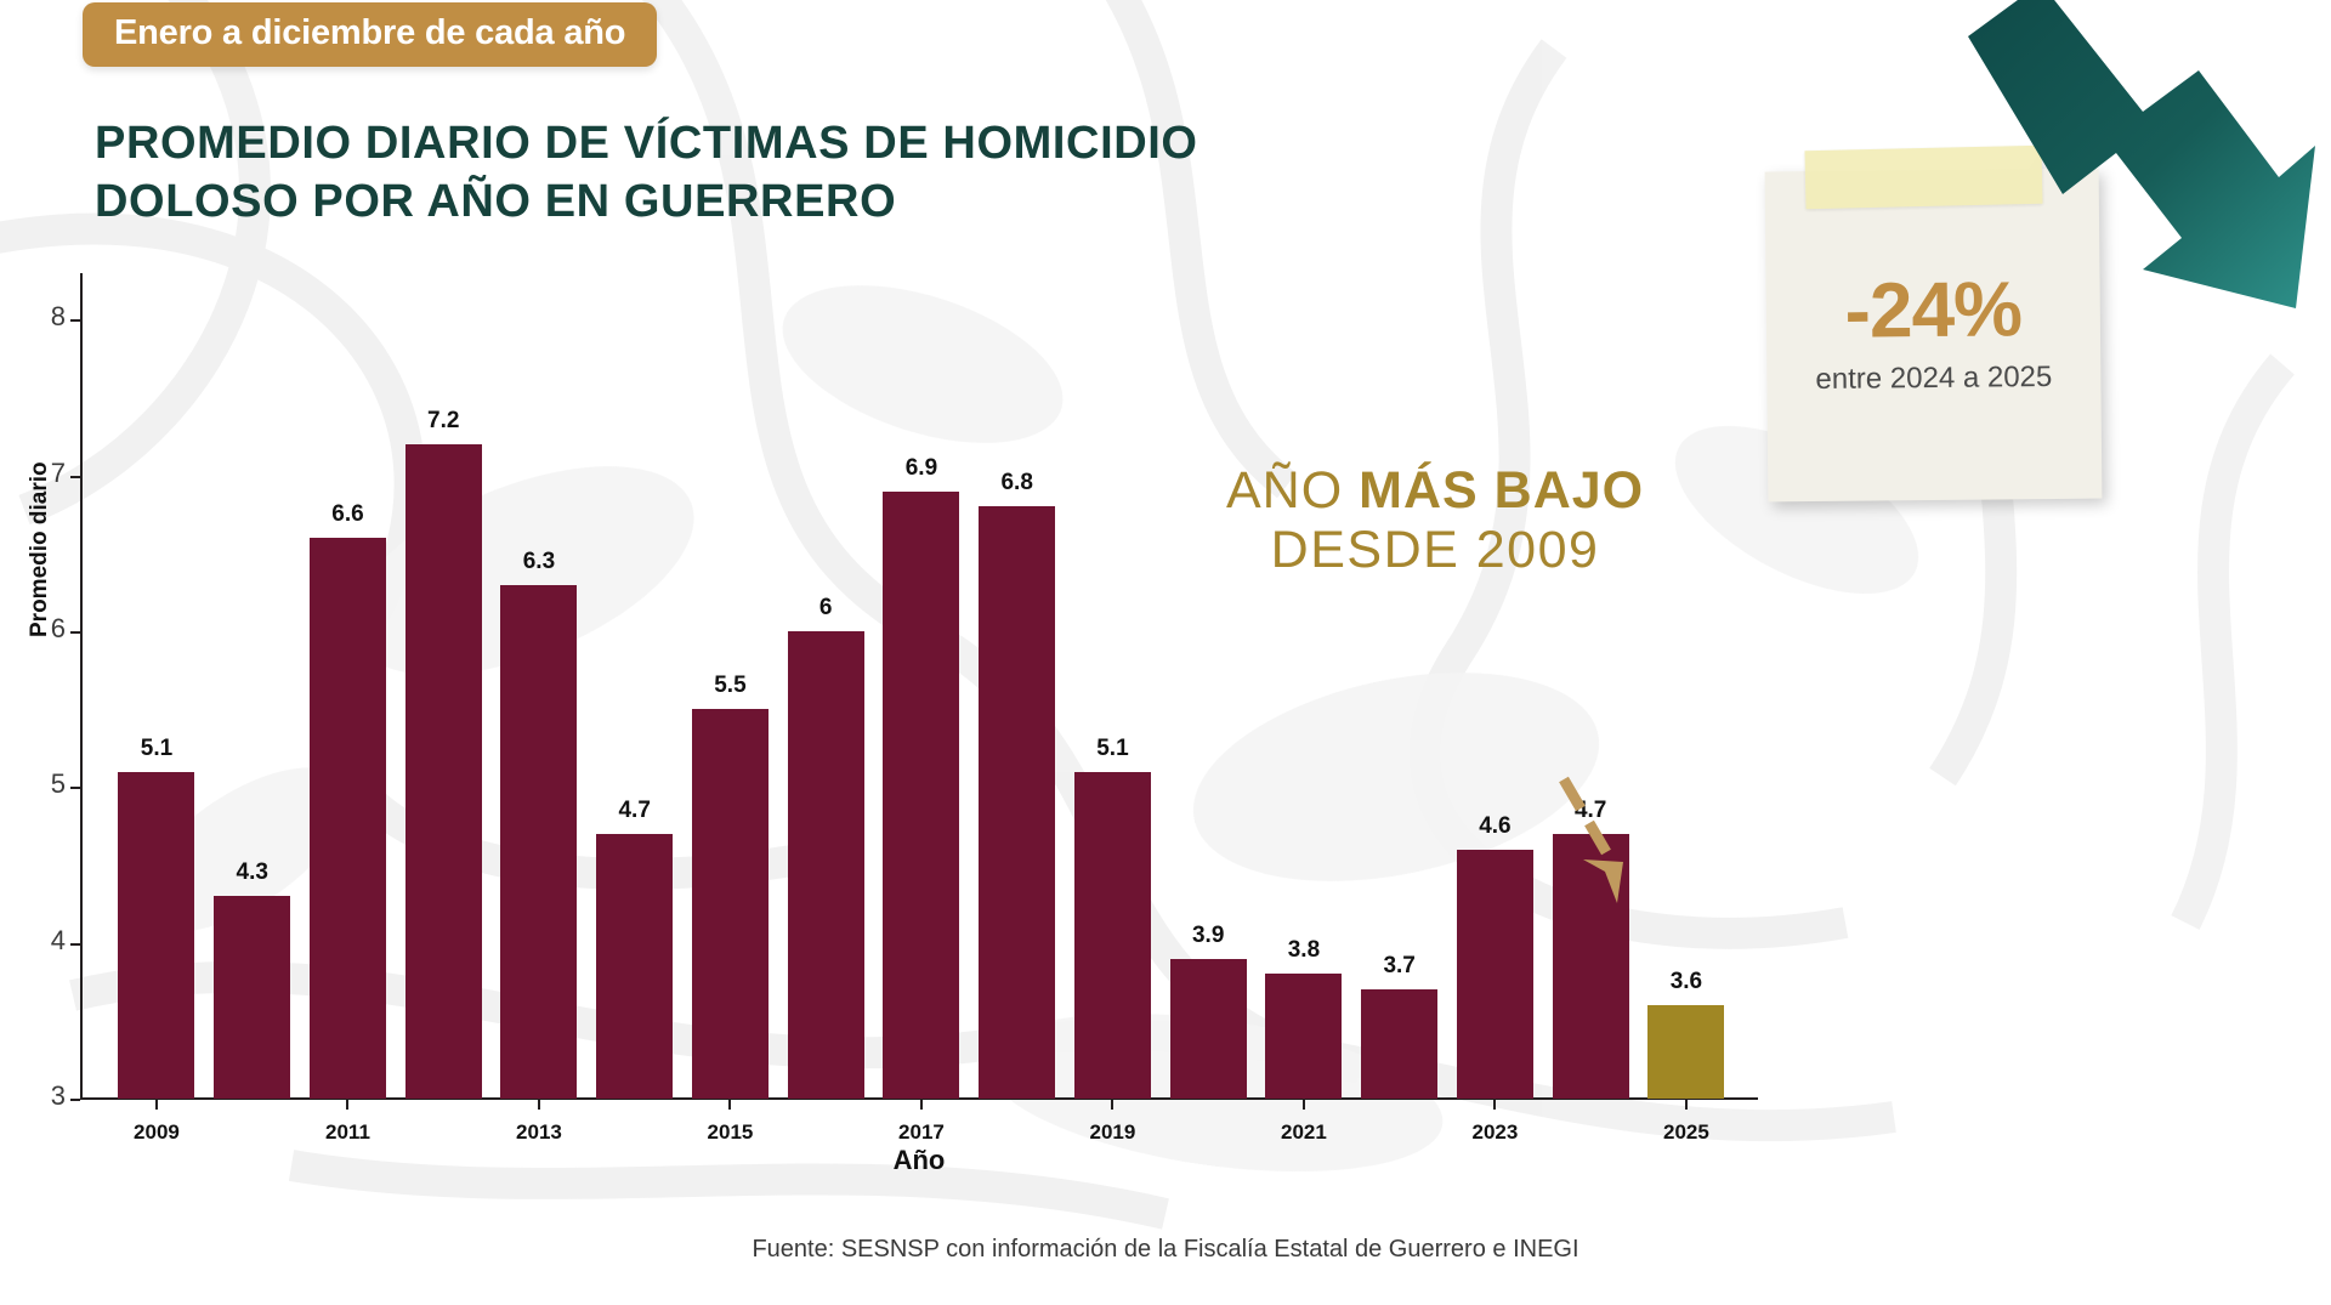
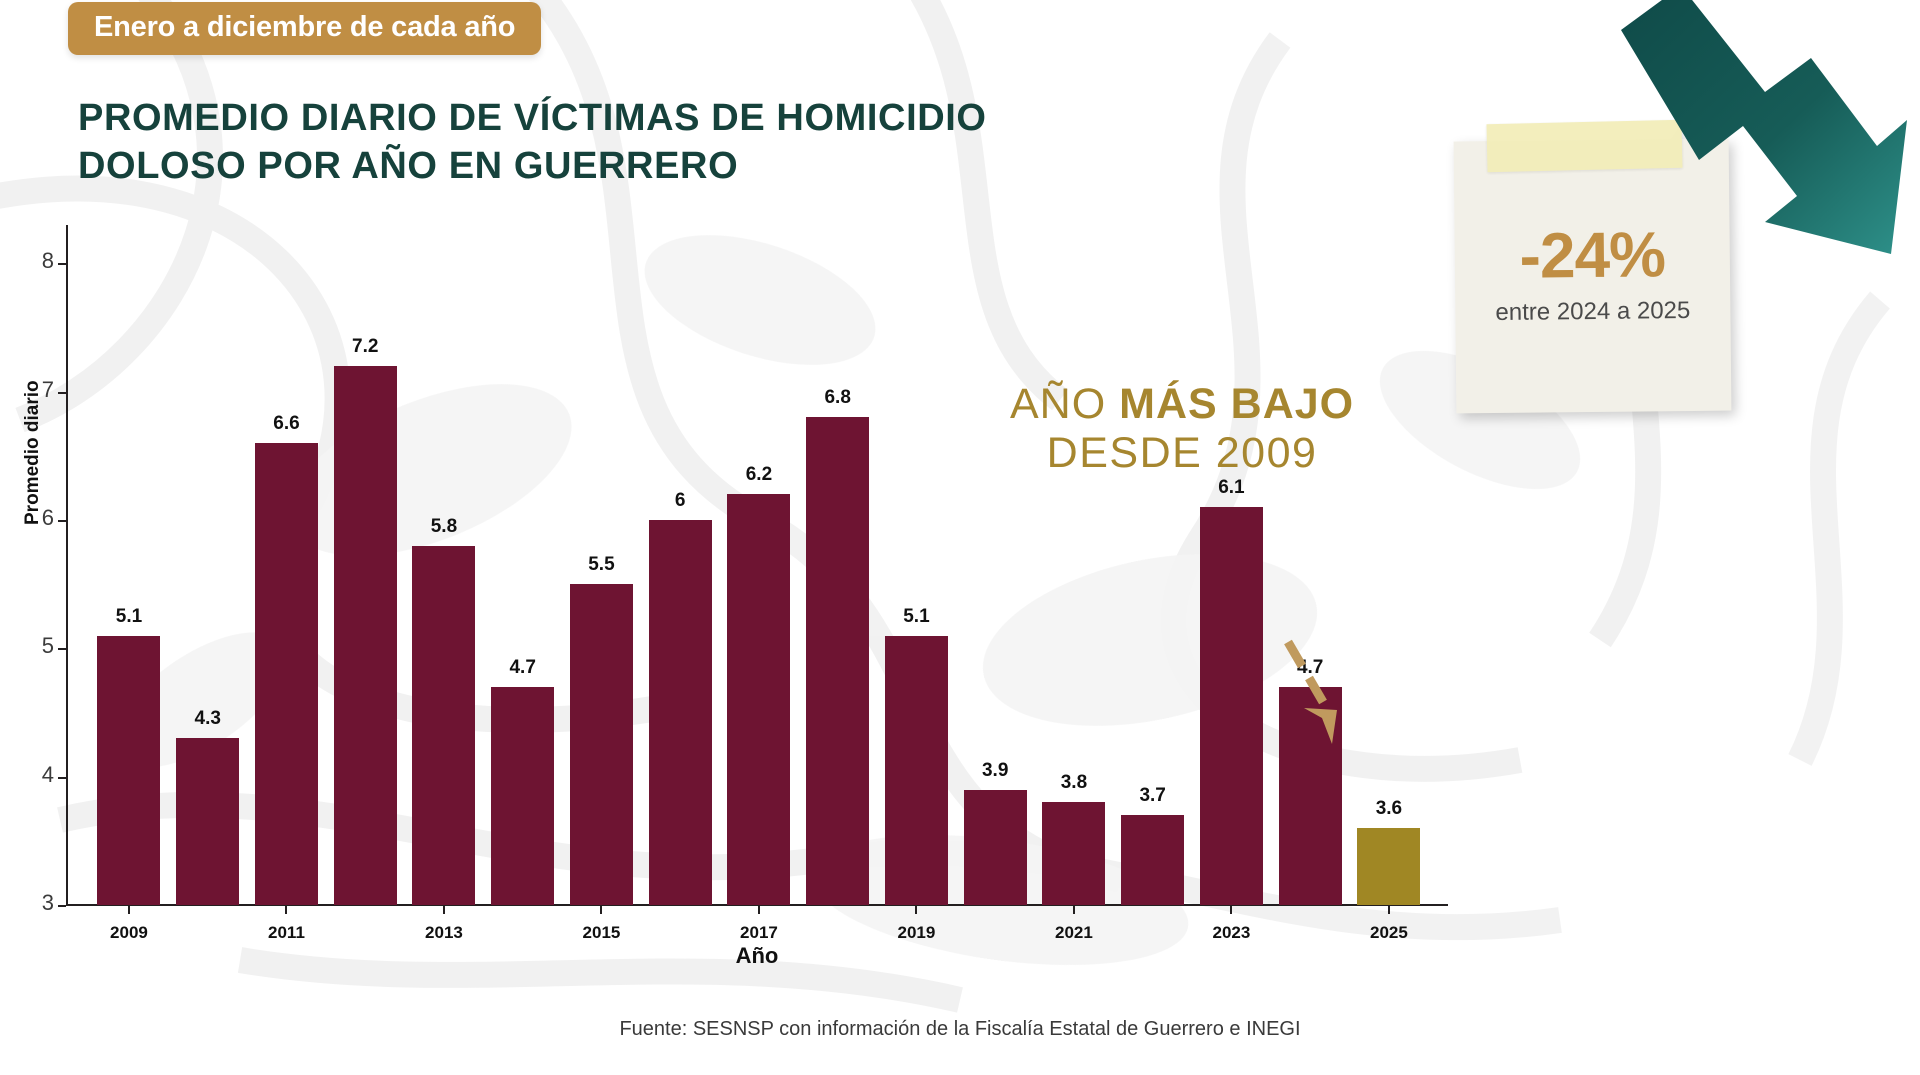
2013: 6.3 -> 5.8
2017: 6.9 -> 6.2
2023: 4.6 -> 6.1
